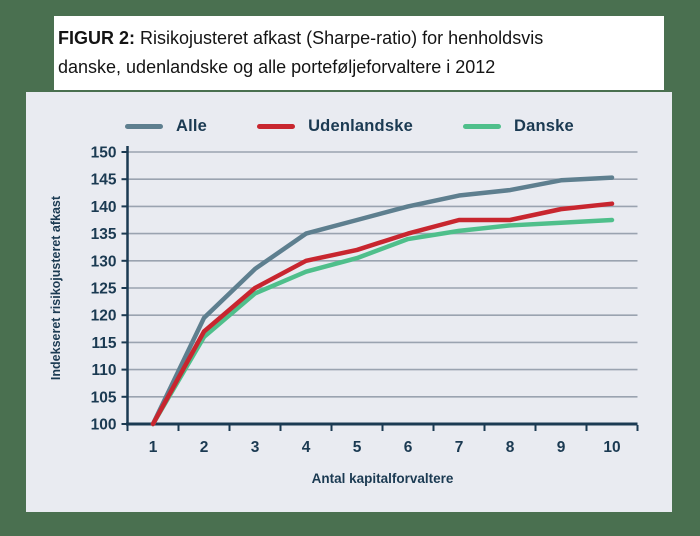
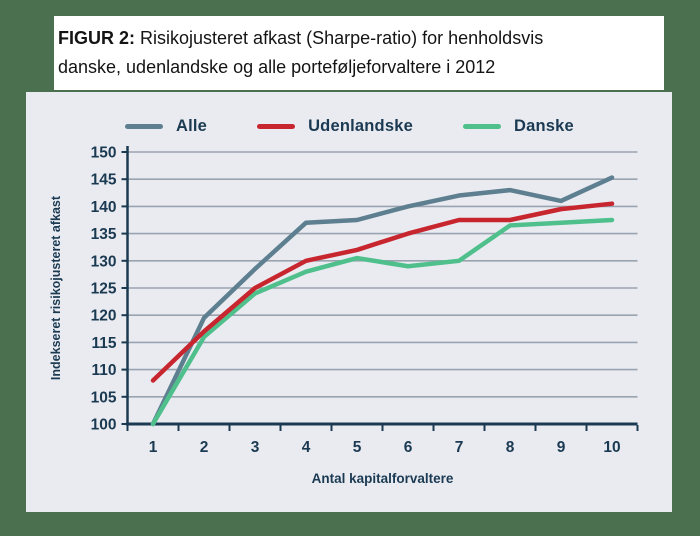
Udenlandske/1: 100 -> 108
Alle/4: 135 -> 137
Danske/6: 134 -> 129
Danske/7: 136 -> 130
Alle/9: 145 -> 141
